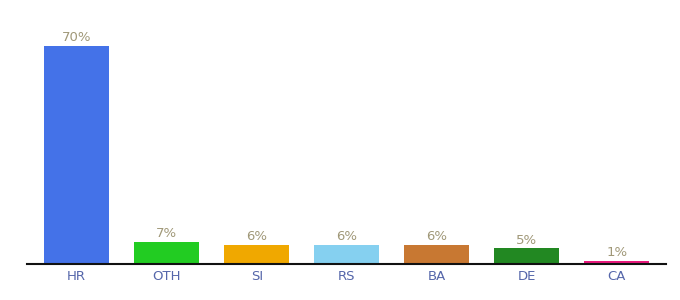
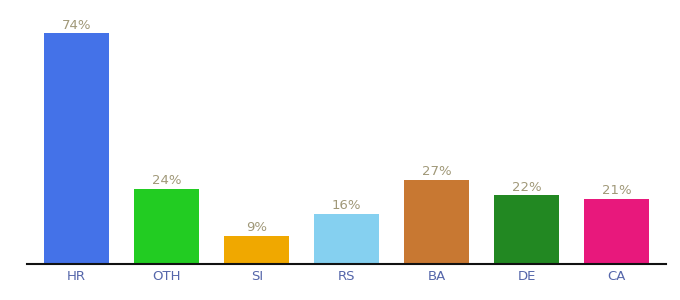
HR: 70% -> 74%
OTH: 7% -> 24%
SI: 6% -> 9%
RS: 6% -> 16%
BA: 6% -> 27%
DE: 5% -> 22%
CA: 1% -> 21%
